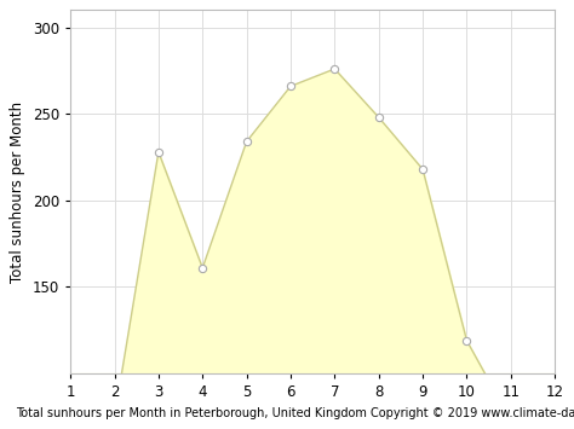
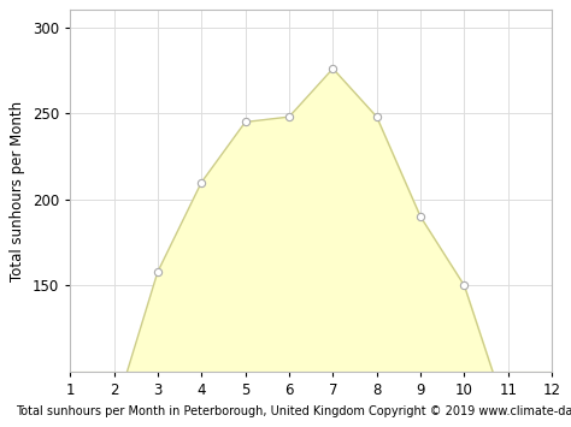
3: 228 -> 158
4: 161 -> 210
5: 234 -> 245
6: 266 -> 248
9: 218 -> 190
10: 119 -> 150
